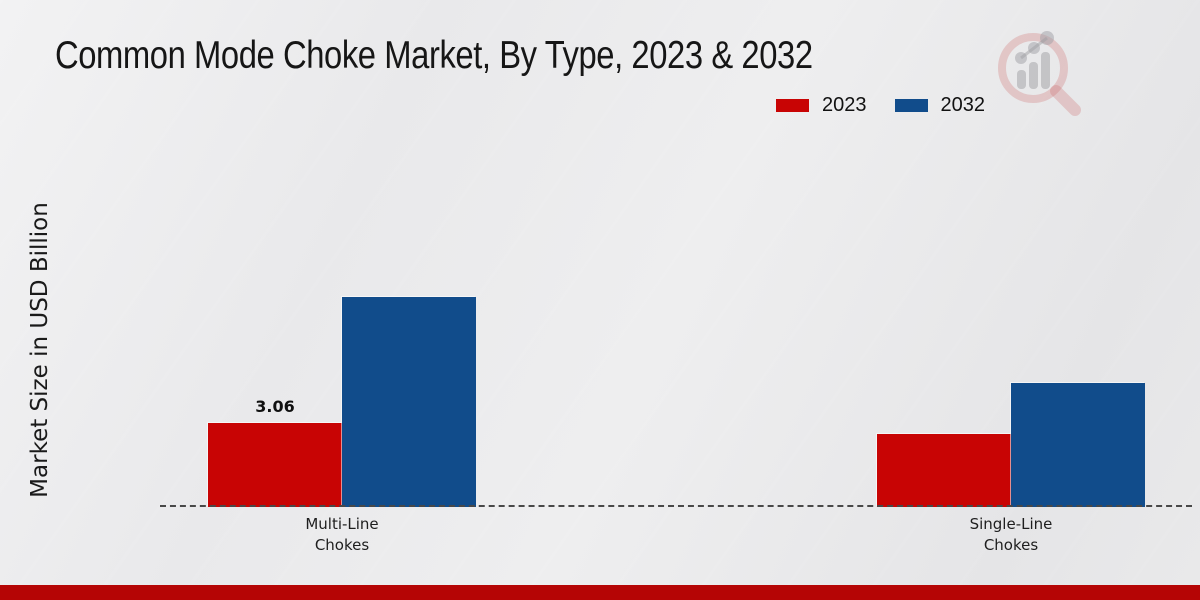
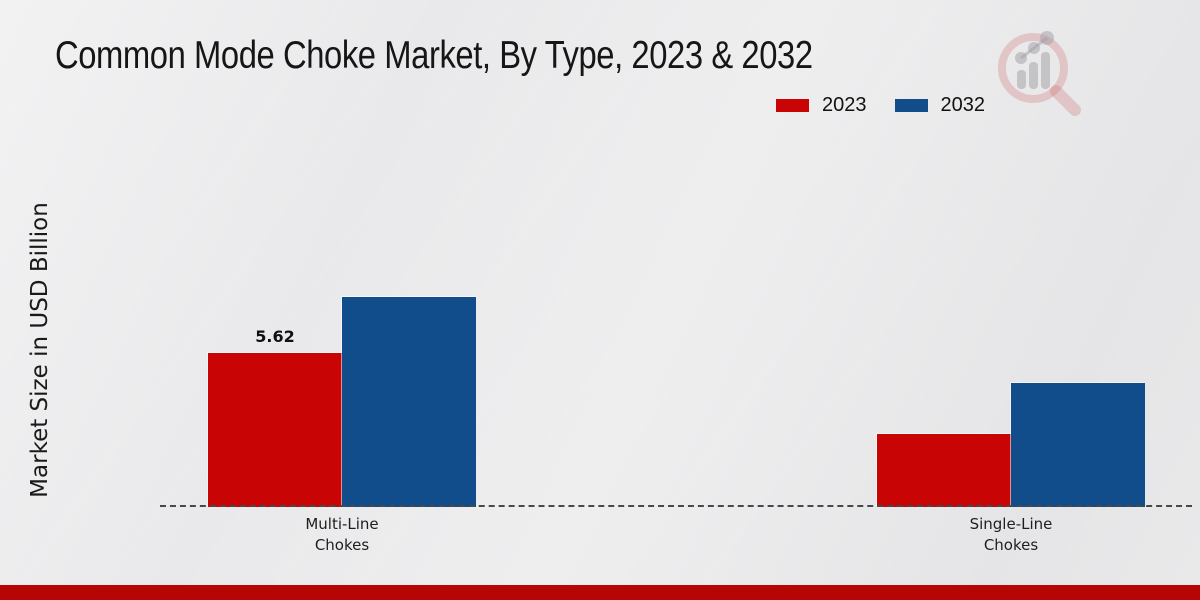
2023/Multi-Line Chokes: 3.06 -> 5.62
